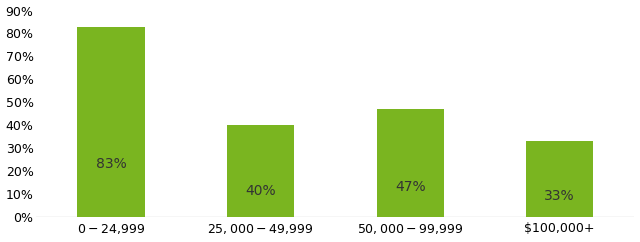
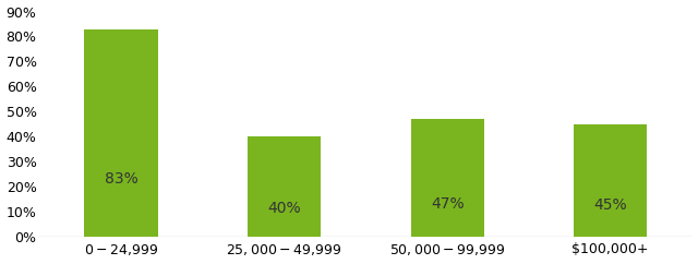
$100,000+: 33% -> 45%
